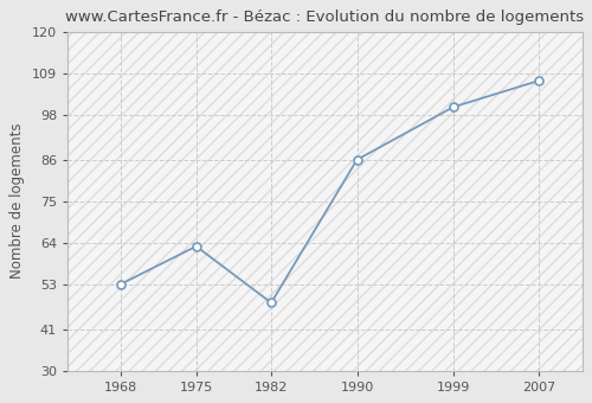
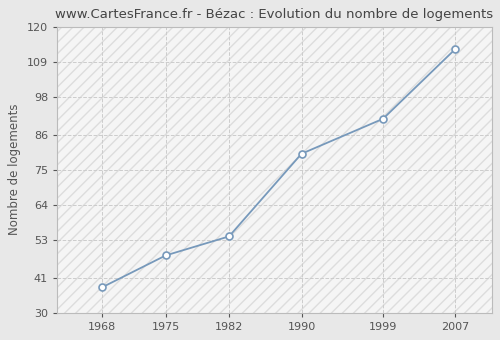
1968: 53 -> 38
1975: 63 -> 48
1982: 48 -> 54
1990: 86 -> 80
1999: 100 -> 91
2007: 107 -> 113
